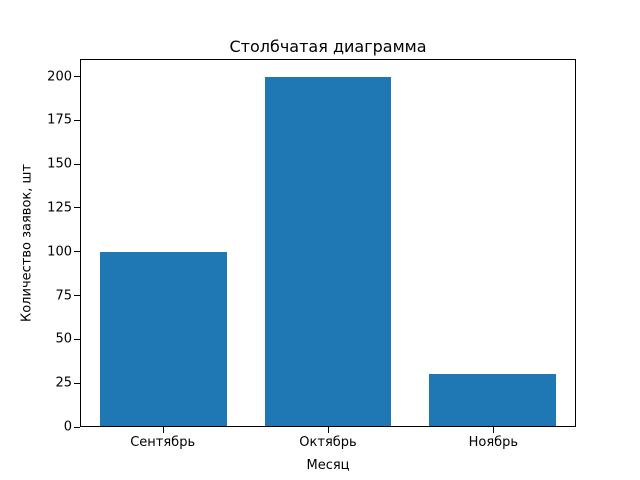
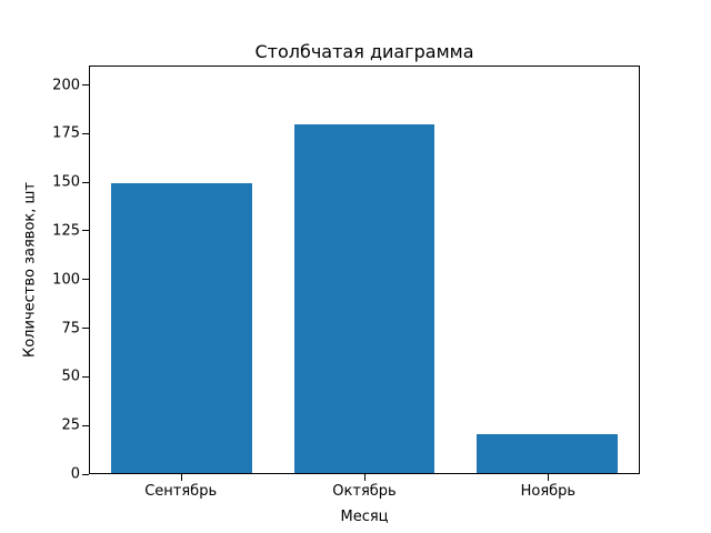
Сентябрь: 100 -> 150
Октябрь: 200 -> 180
Ноябрь: 30 -> 20
